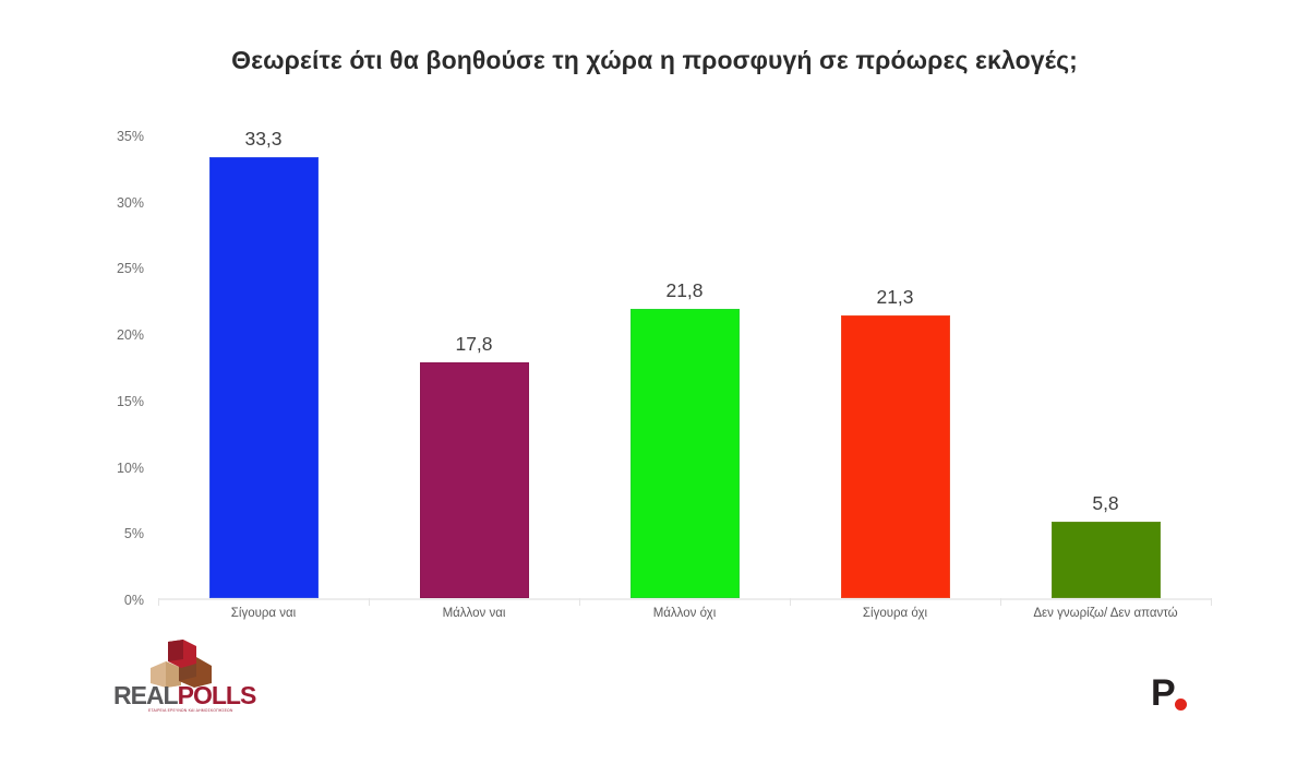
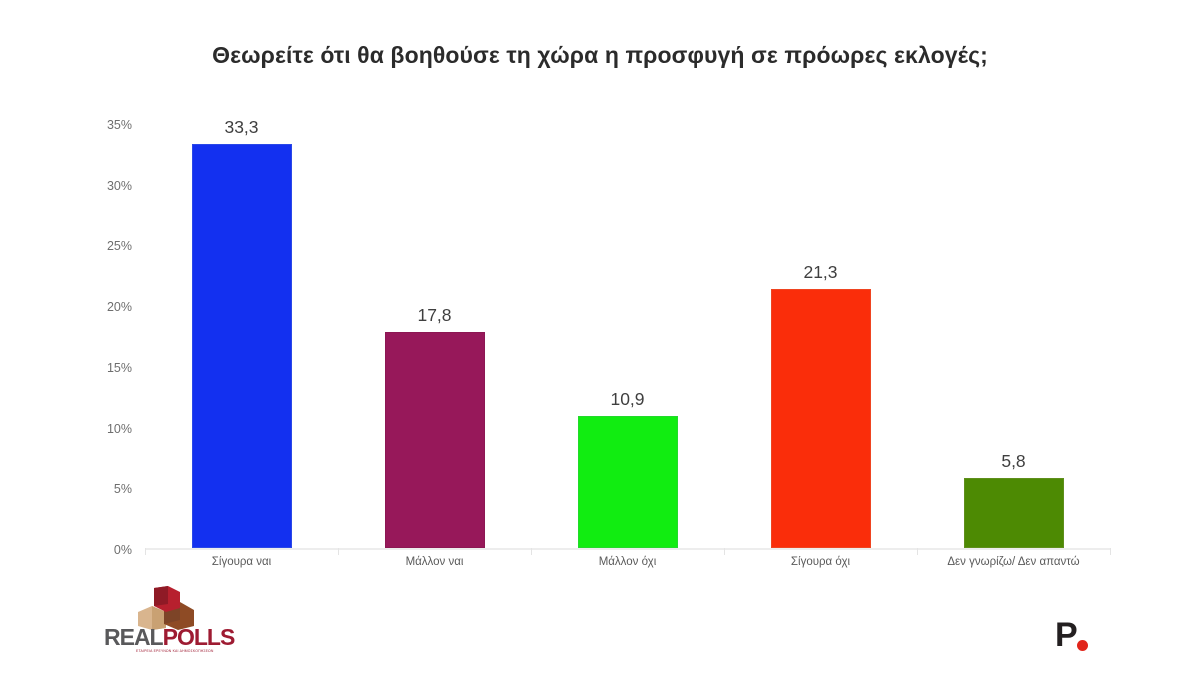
Μάλλον όχι: 21,8 -> 10,9
